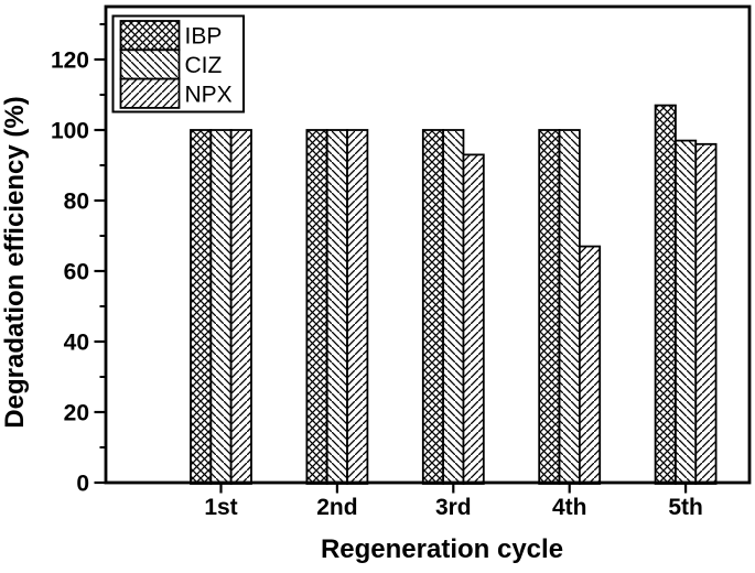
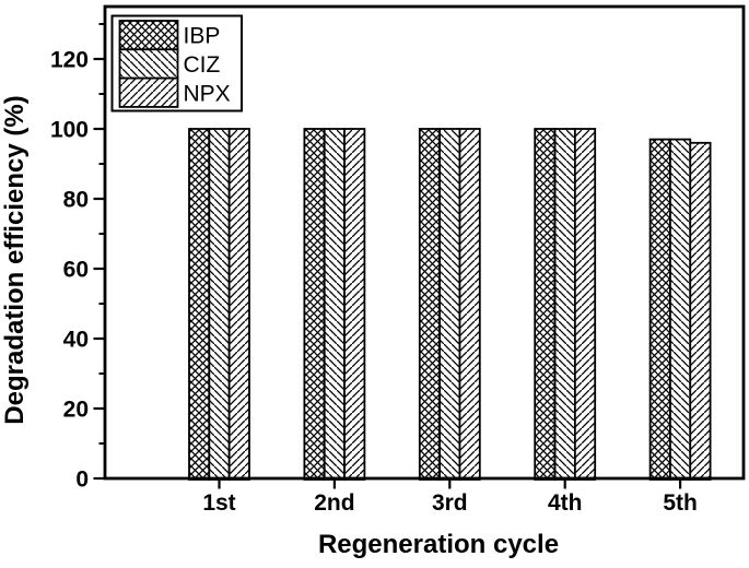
NPX/3rd: 93 -> 100
NPX/4th: 67 -> 100
IBP/5th: 107 -> 97
